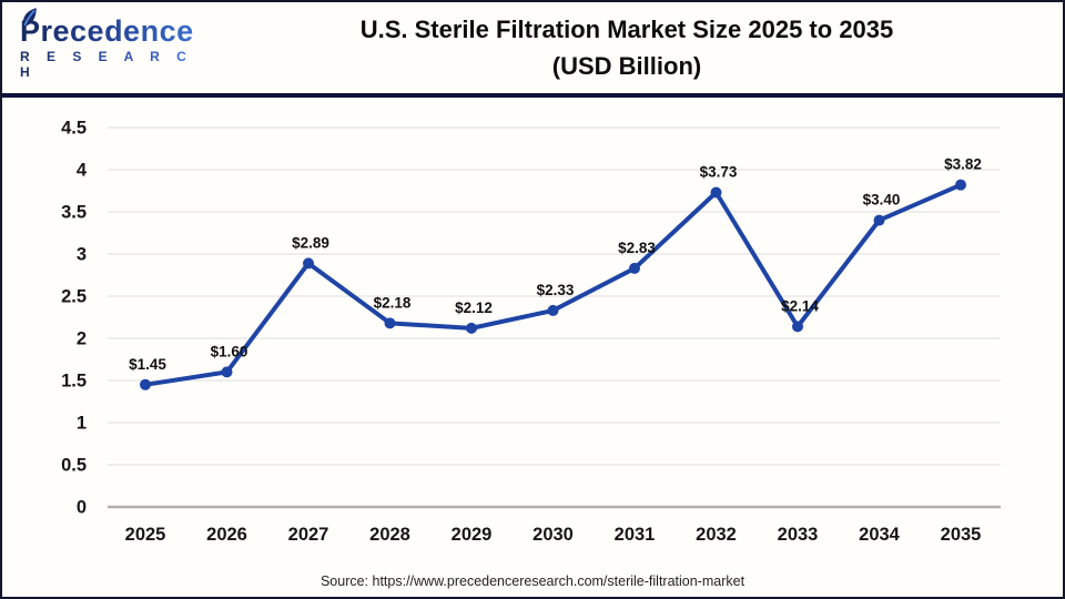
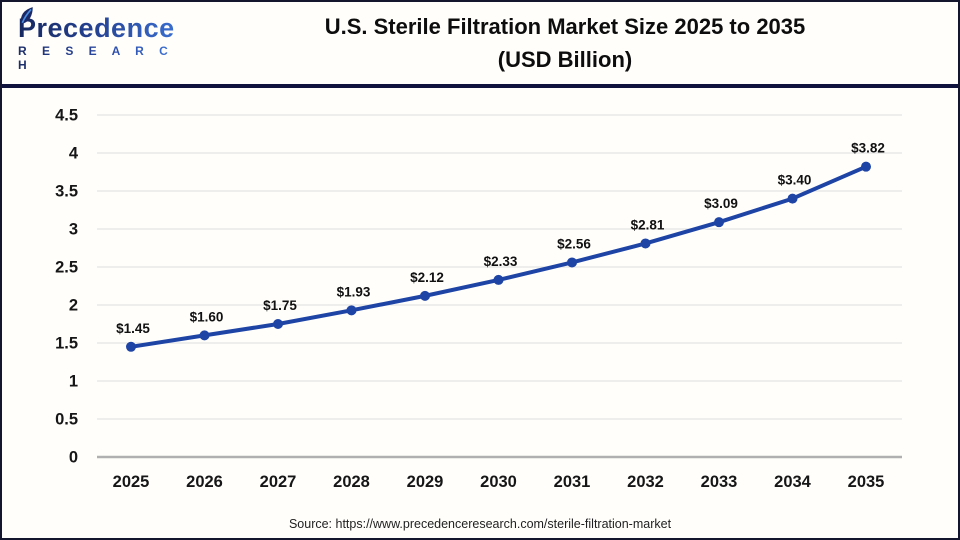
2027: $2.89 -> $1.75
2028: $2.18 -> $1.93
2031: $2.83 -> $2.56
2032: $3.73 -> $2.81
2033: $2.14 -> $3.09
